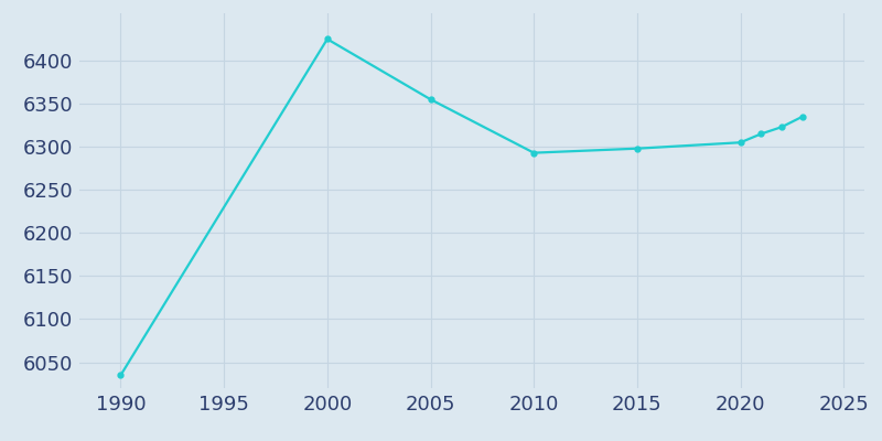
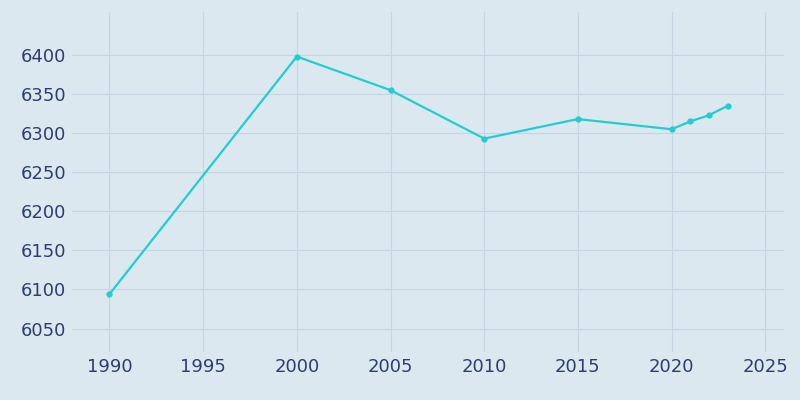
1990: 6035 -> 6094
2000: 6425 -> 6398
2015: 6298 -> 6318
